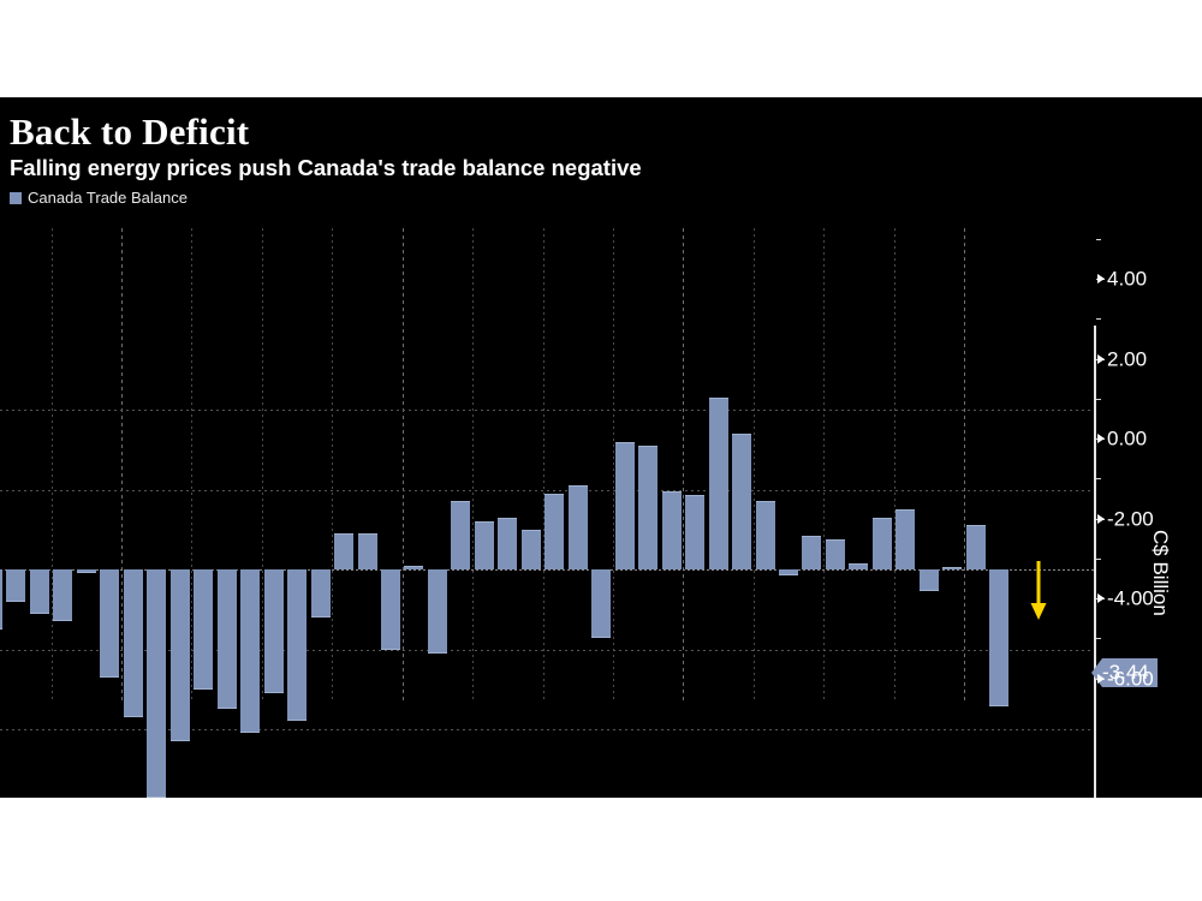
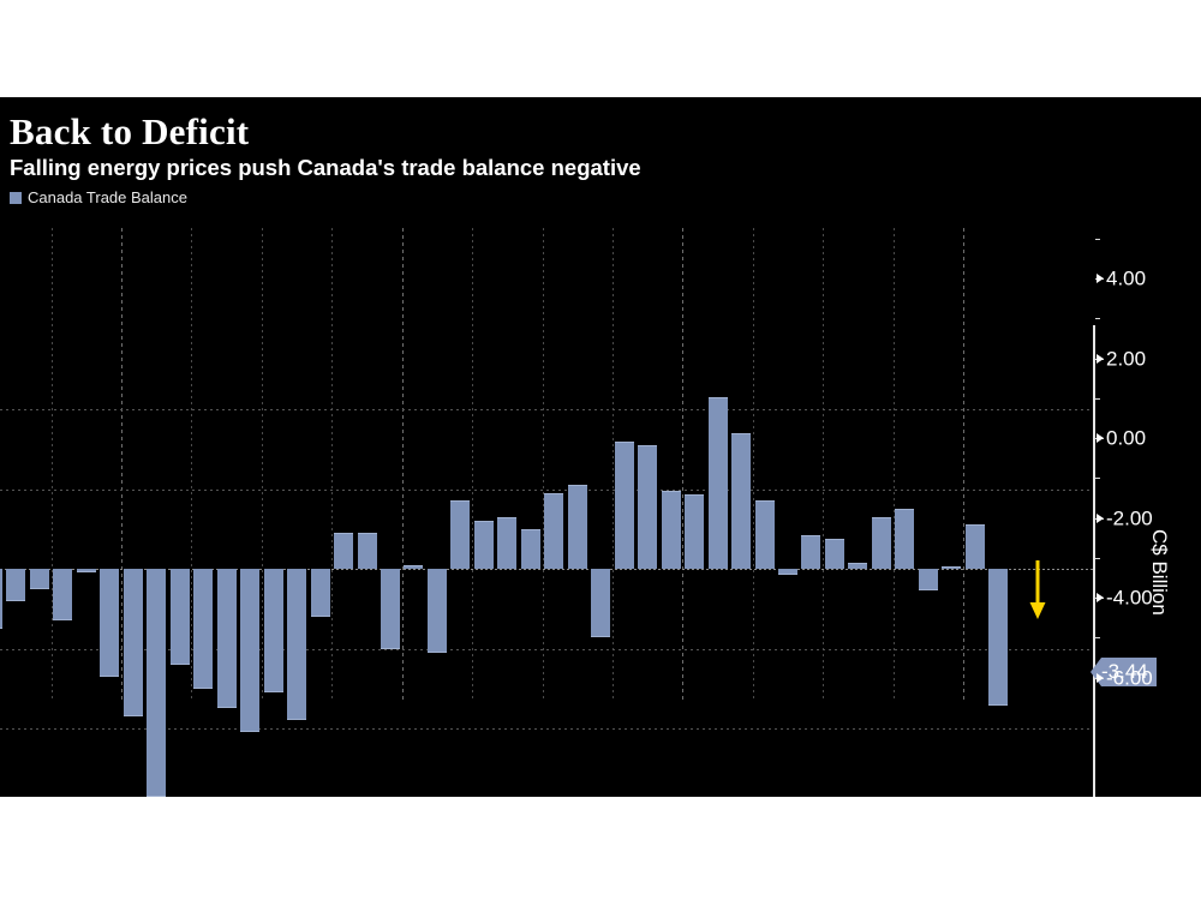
Sep 2019: -1.1 -> -0.5
Mar 2020: -4.3 -> -2.4
